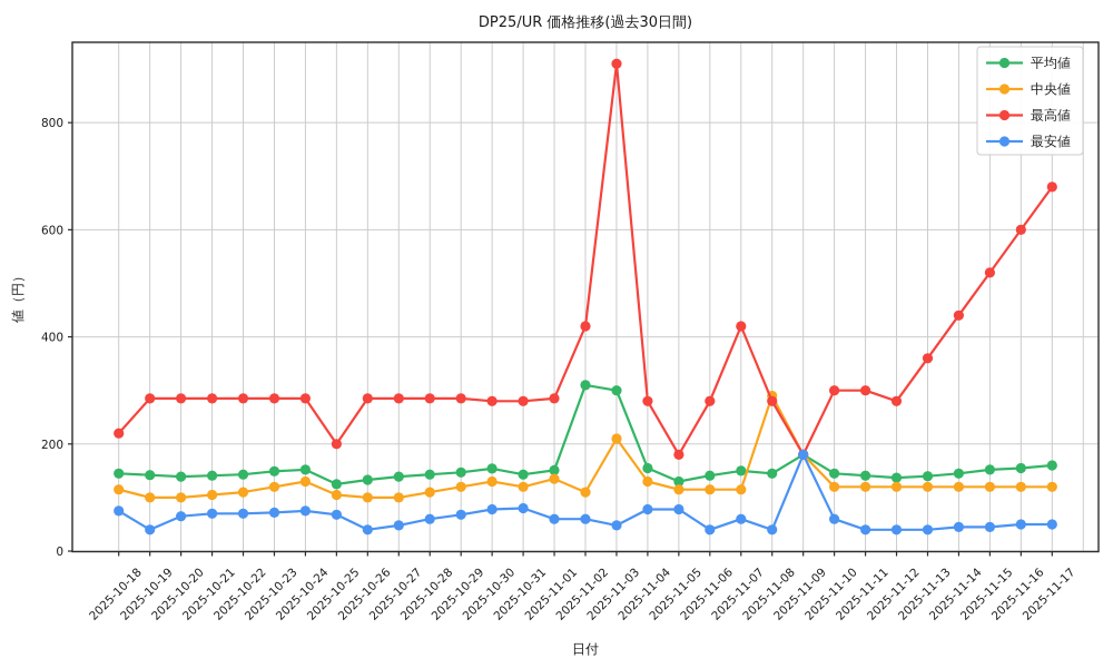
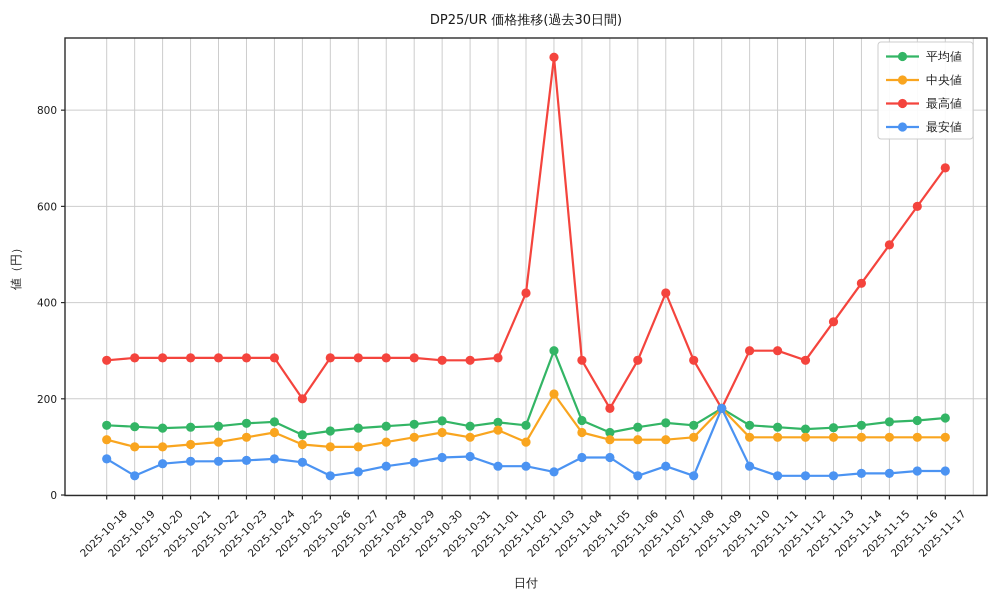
最高値/2025-10-18: 220 -> 280
平均値/2025-11-02: 310 -> 140
中央値/2025-11-08: 290 -> 120
